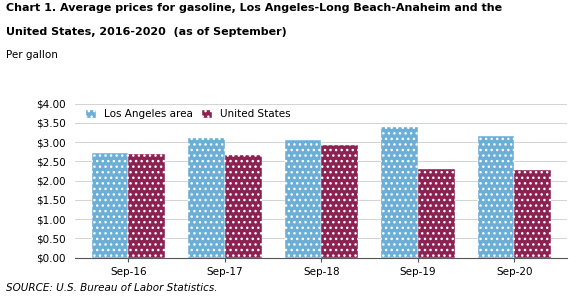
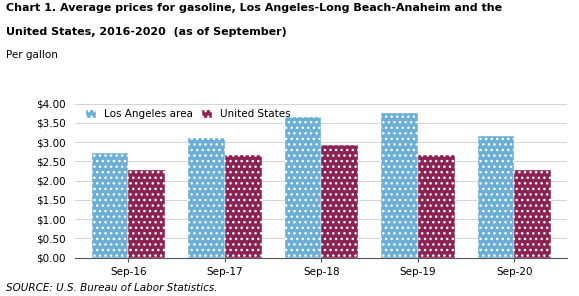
United States/Sep-16: $2.70 -> $2.27
Los Angeles area/Sep-18: $3.05 -> $3.65
Los Angeles area/Sep-19: $3.40 -> $3.76
United States/Sep-19: $2.30 -> $2.67
